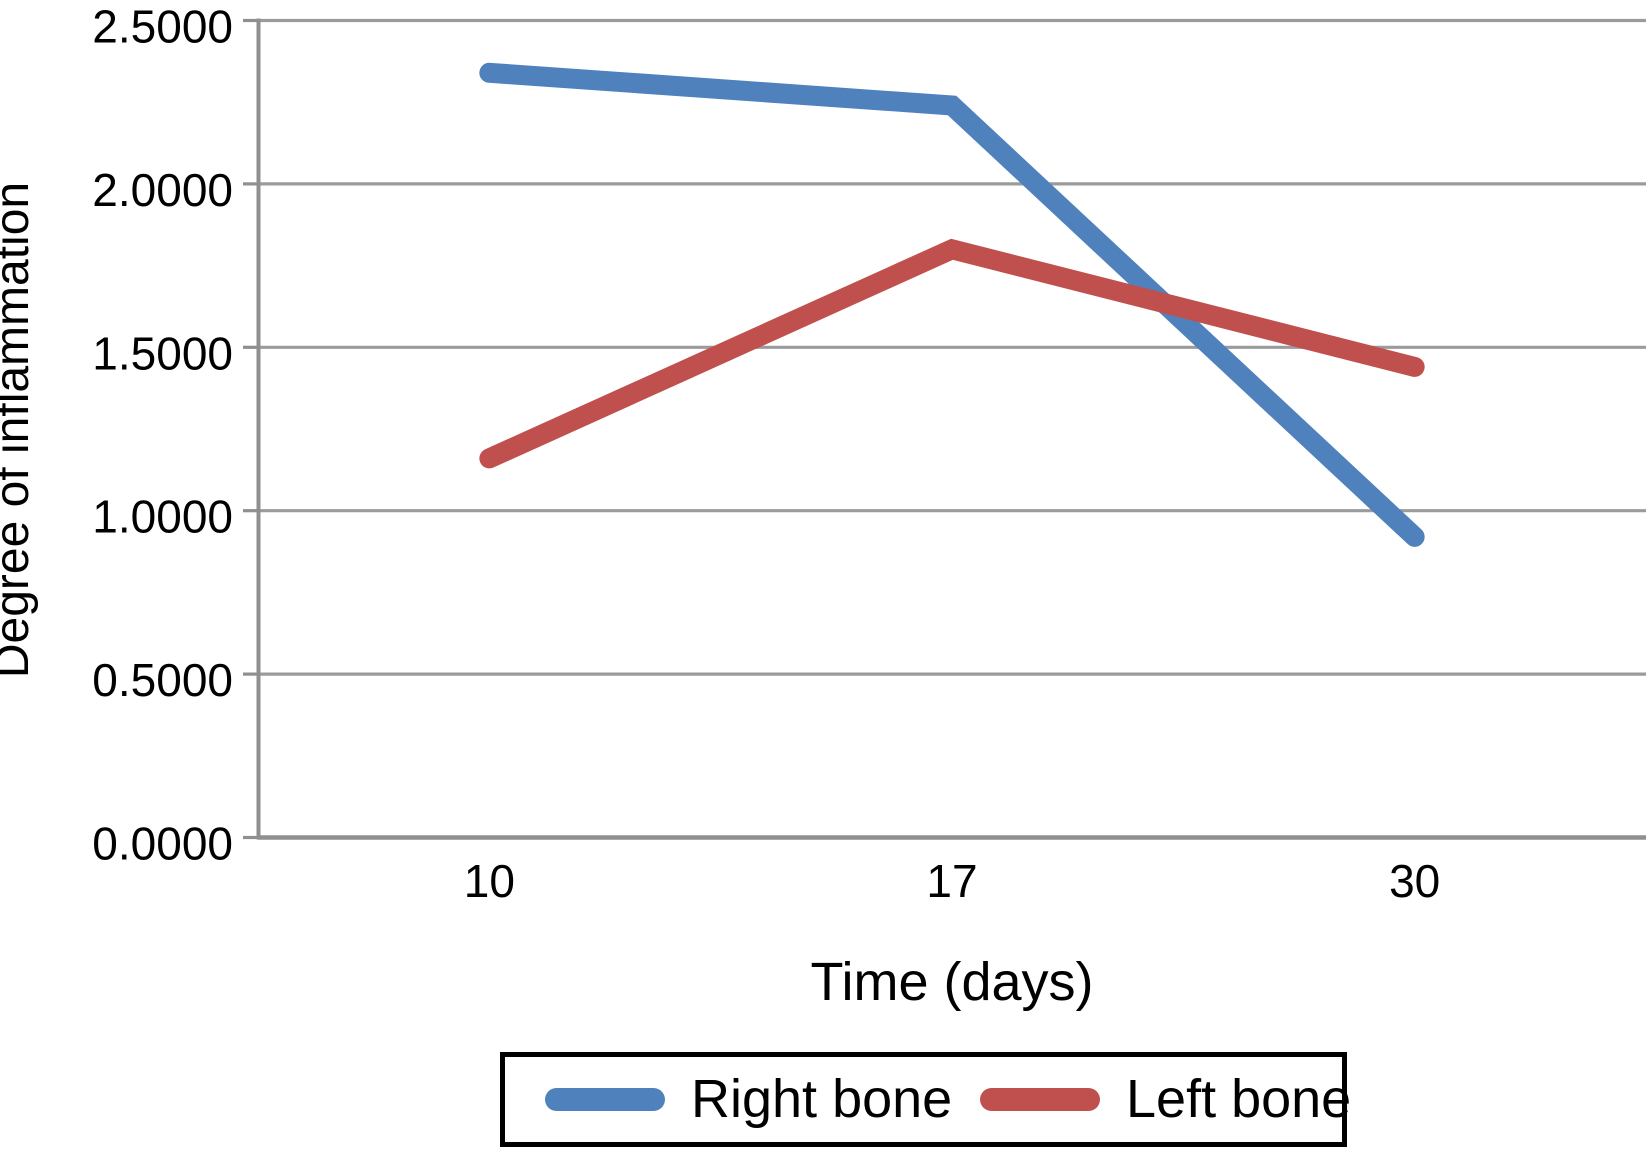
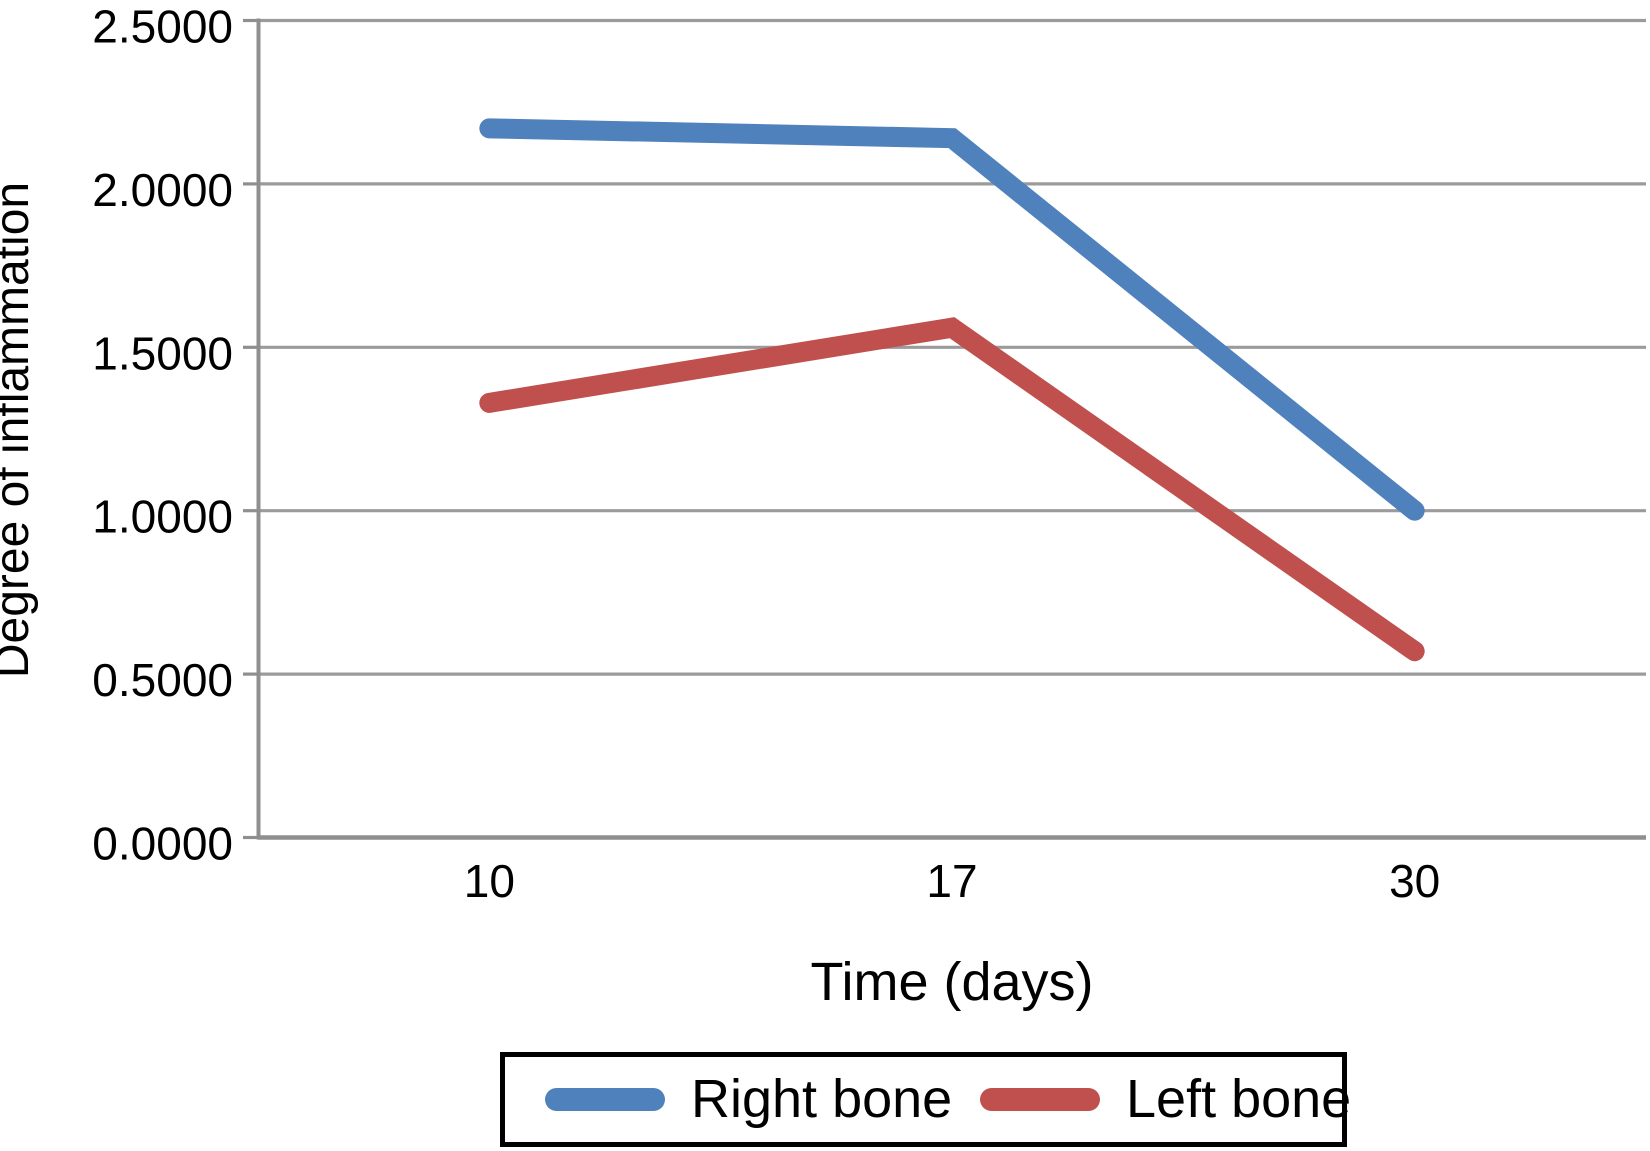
Right bone/10: 2.34 -> 2.17
Left bone/10: 1.16 -> 1.33
Right bone/17: 2.24 -> 2.14
Left bone/17: 1.80 -> 1.56
Right bone/30: 0.92 -> 1.00
Left bone/30: 1.44 -> 0.57
